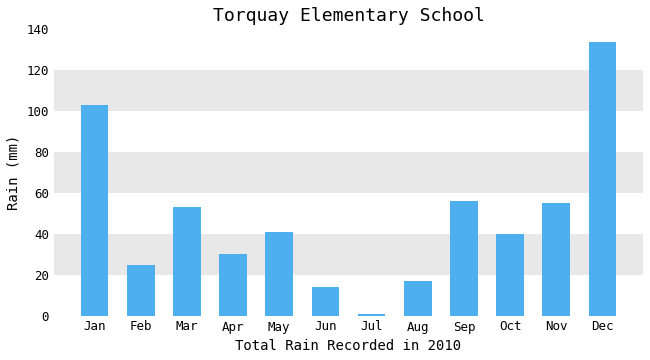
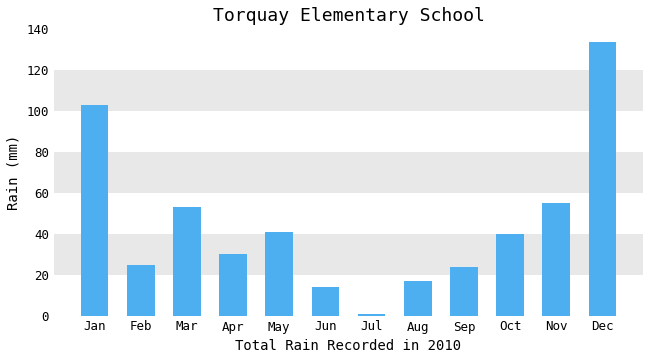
Sep: 56 -> 24
